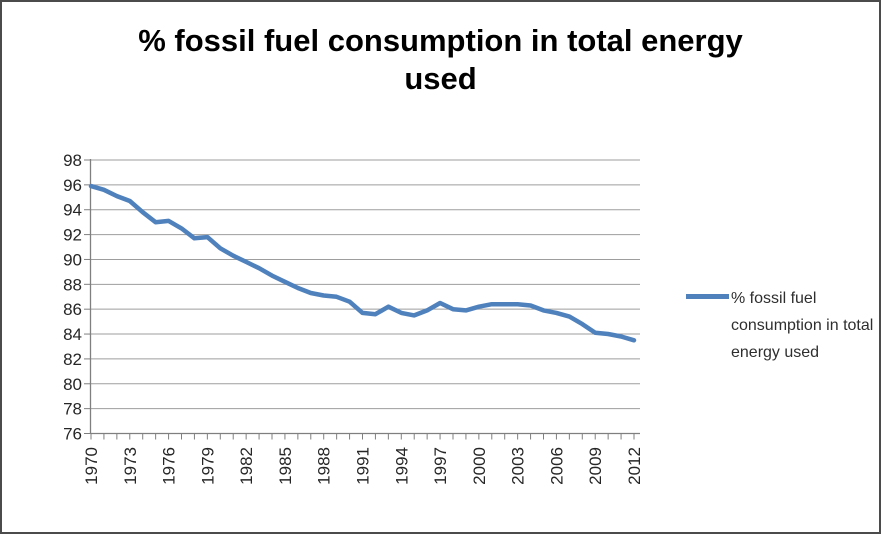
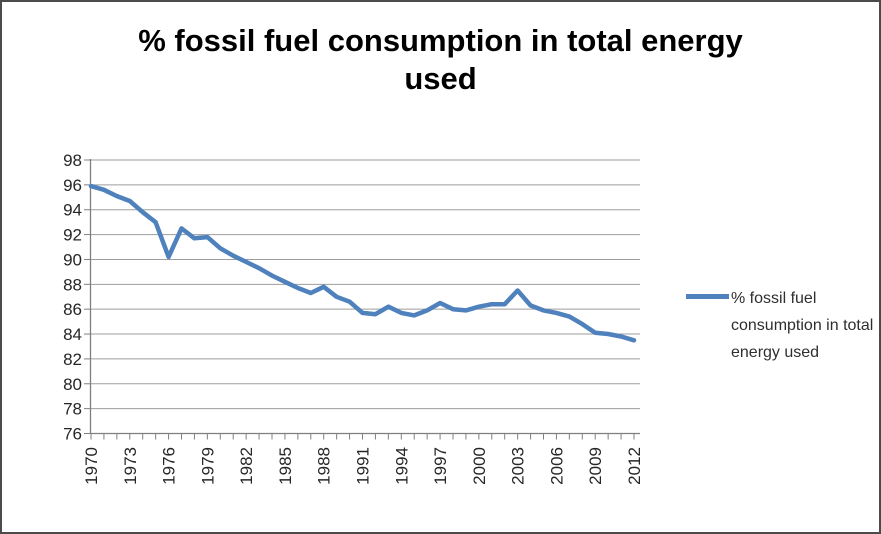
1976: 93.1 -> 90.2
1988: 87.1 -> 87.8
2003: 86.4 -> 87.5
